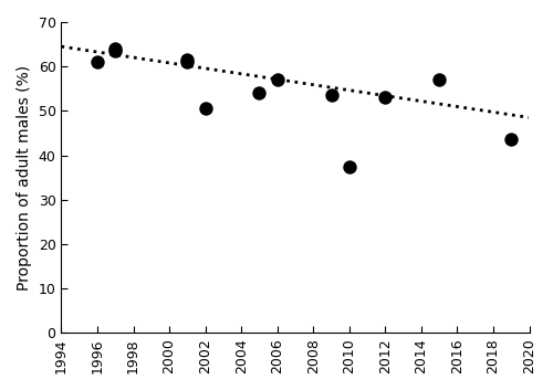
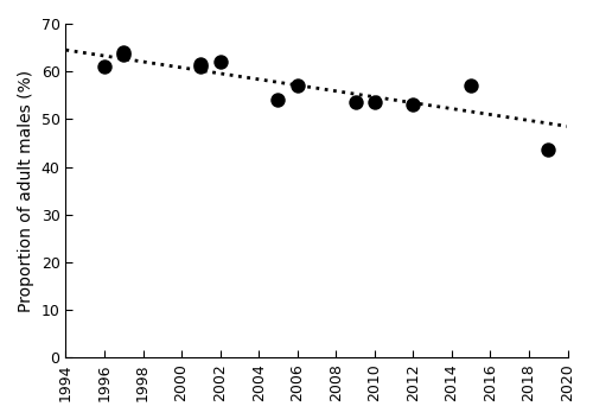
2002: 50.5 -> 62.0
2010: 37.5 -> 53.5
